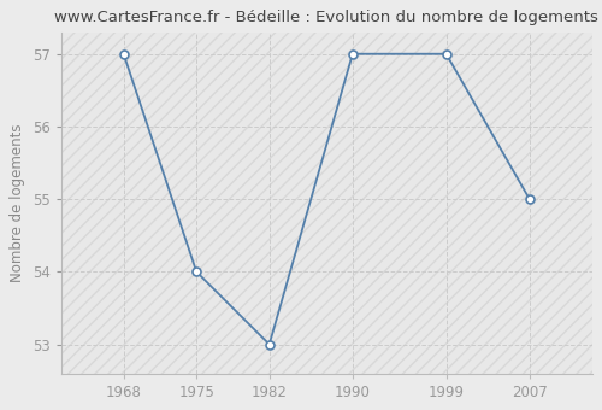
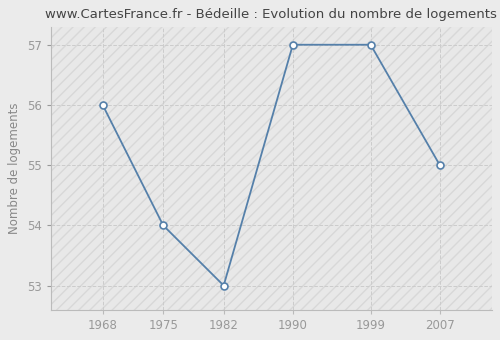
1968: 57 -> 56
